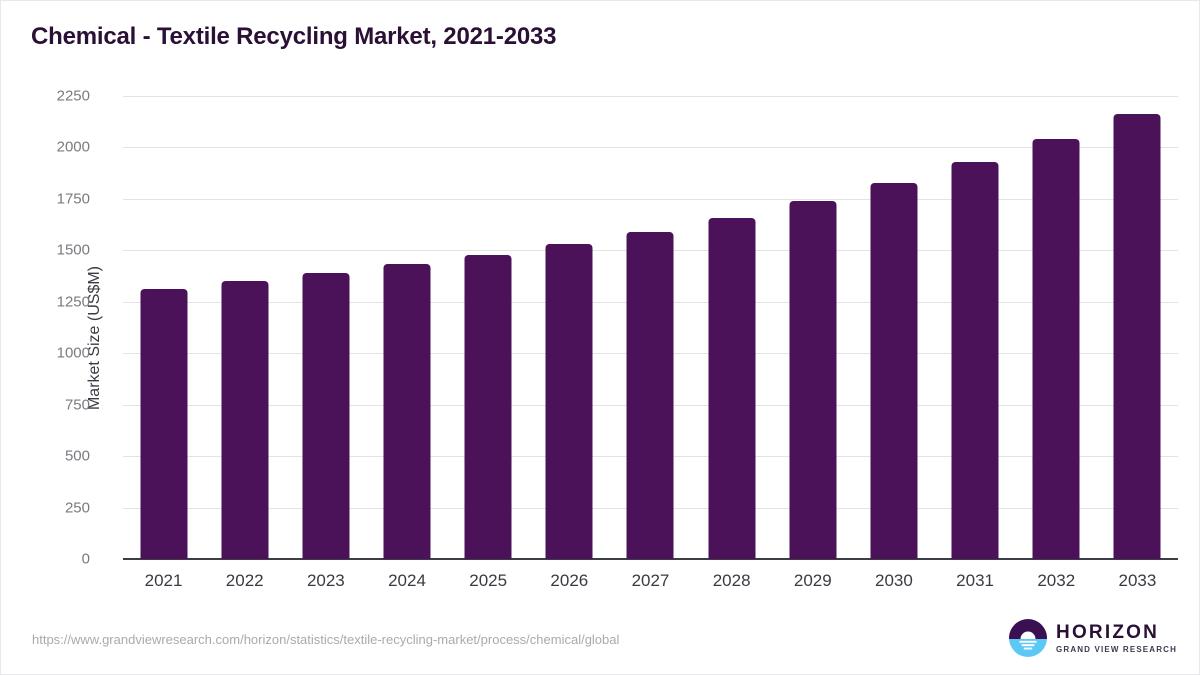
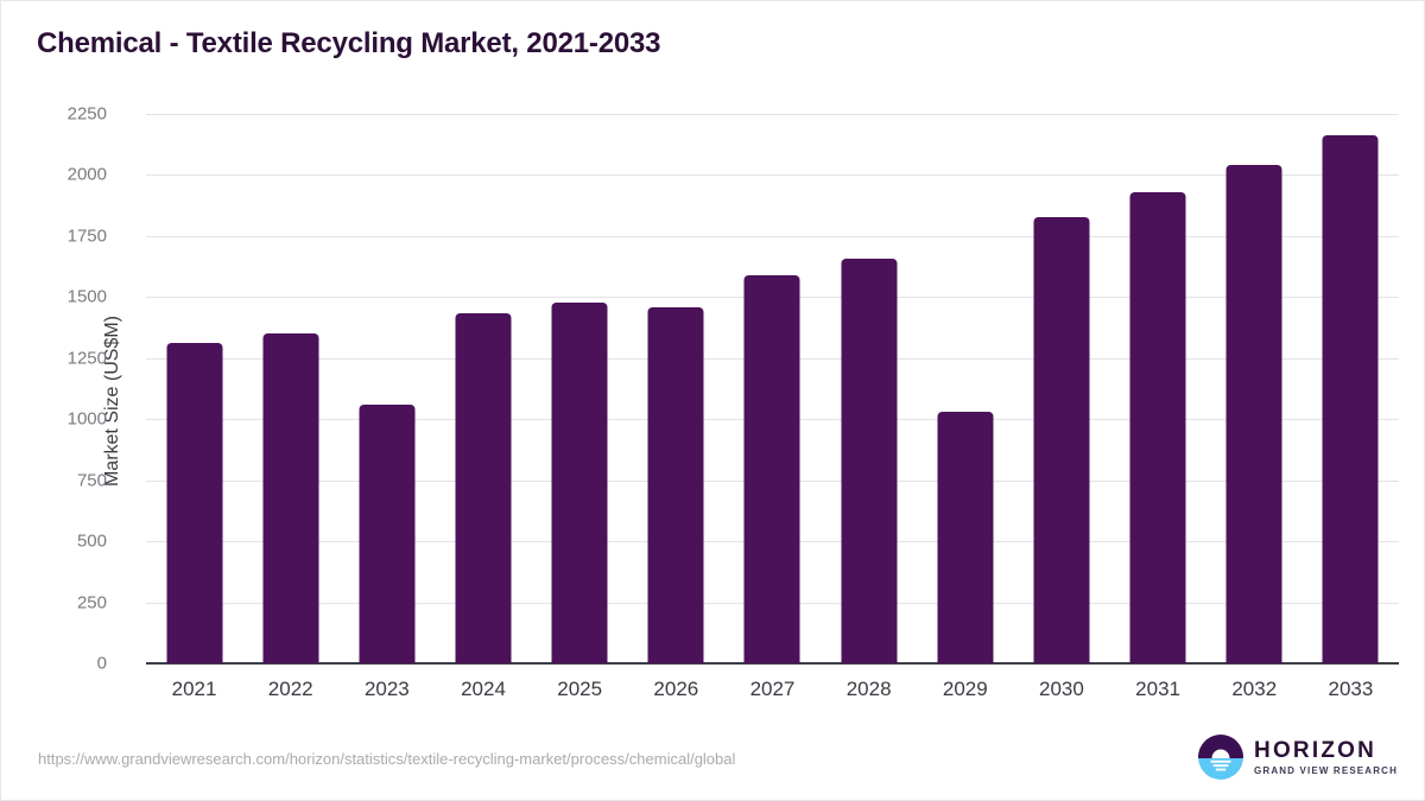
2023: 1390 -> 1060
2026: 1530 -> 1460
2029: 1740 -> 1030
